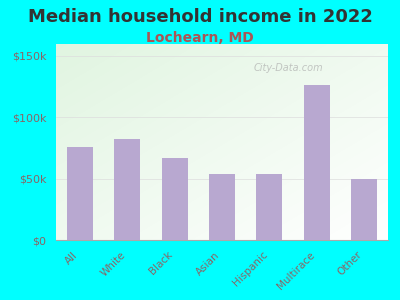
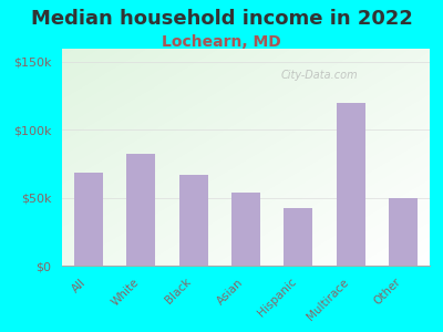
All: $76k -> $68k
Hispanic: $54k -> $42k
Multirace: $126k -> $120k
